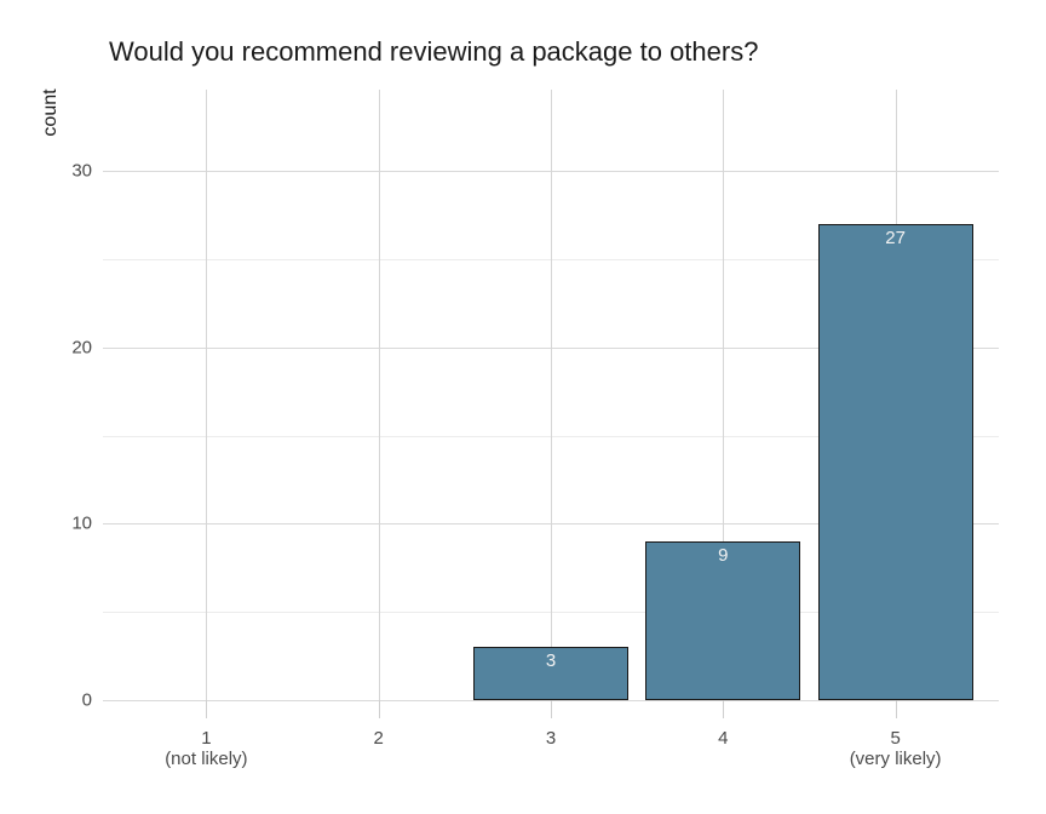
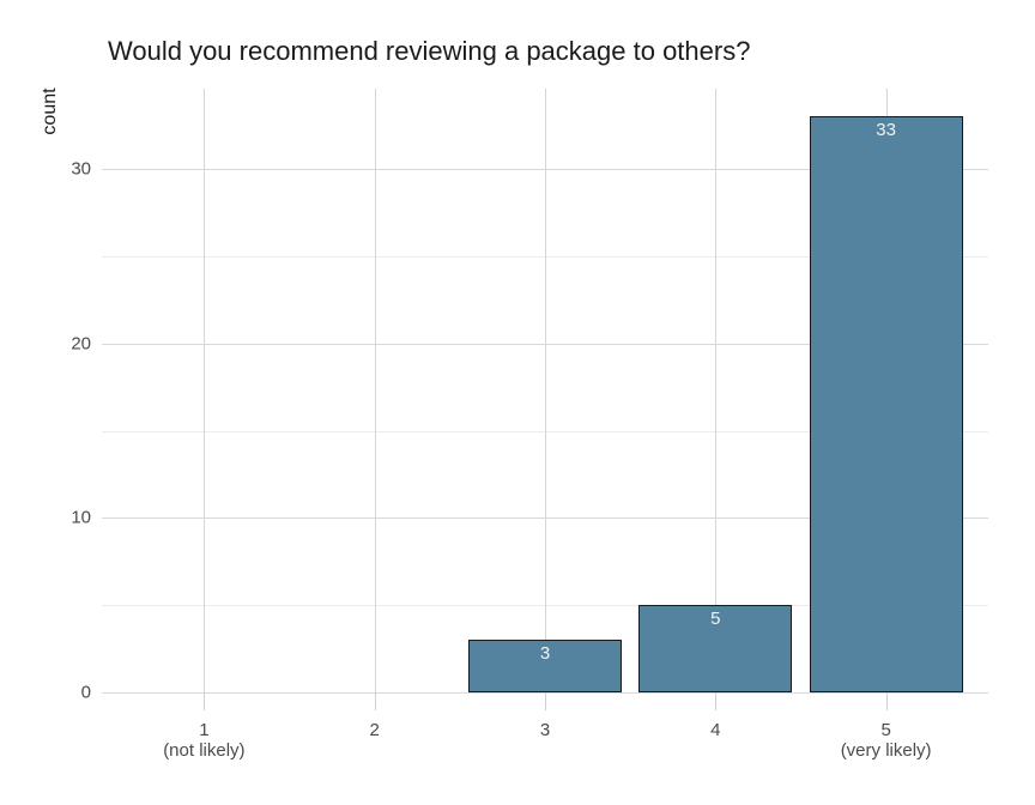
4: 9 -> 5
5: 27 -> 33
